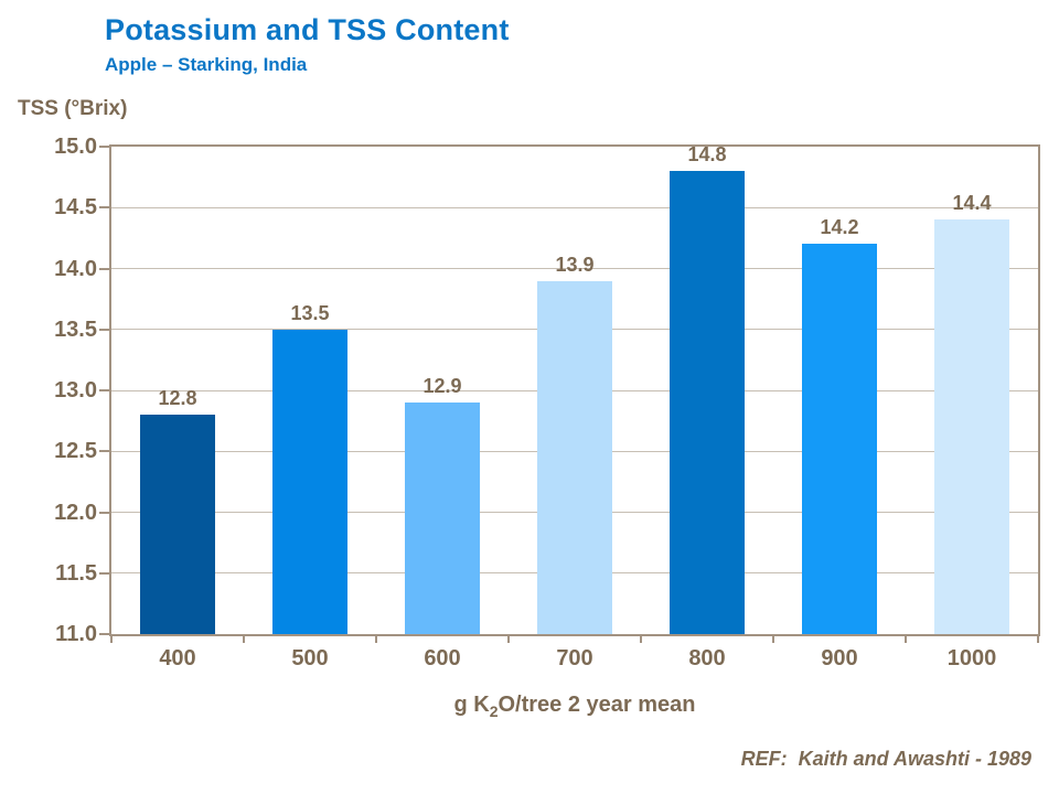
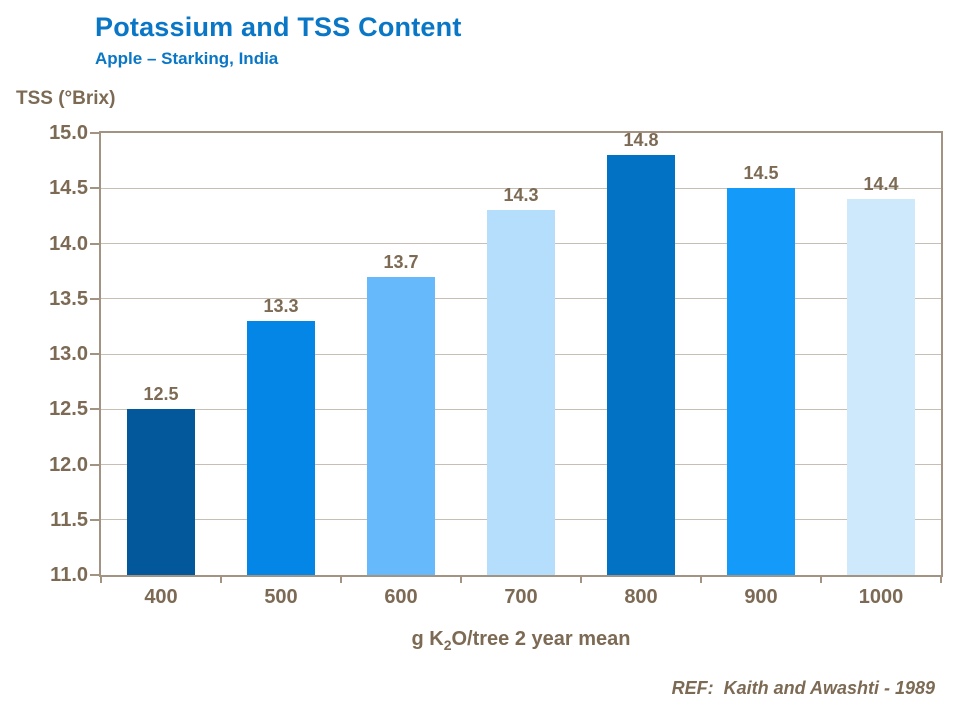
400: 12.8 -> 12.5
500: 13.5 -> 13.3
600: 12.9 -> 13.7
700: 13.9 -> 14.3
900: 14.2 -> 14.5
